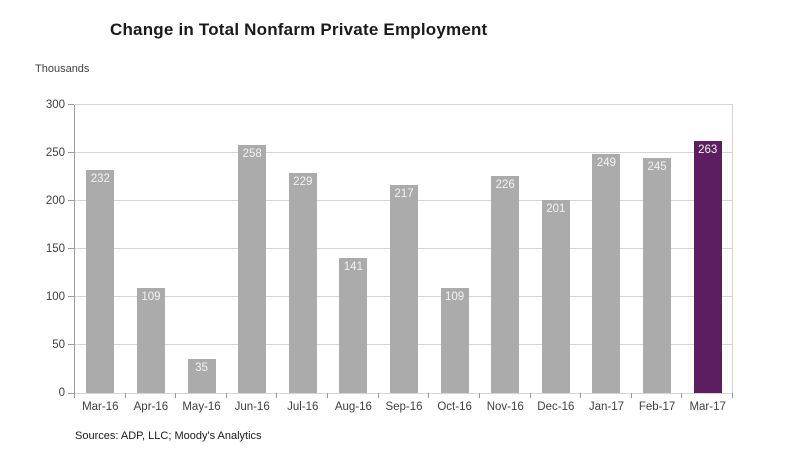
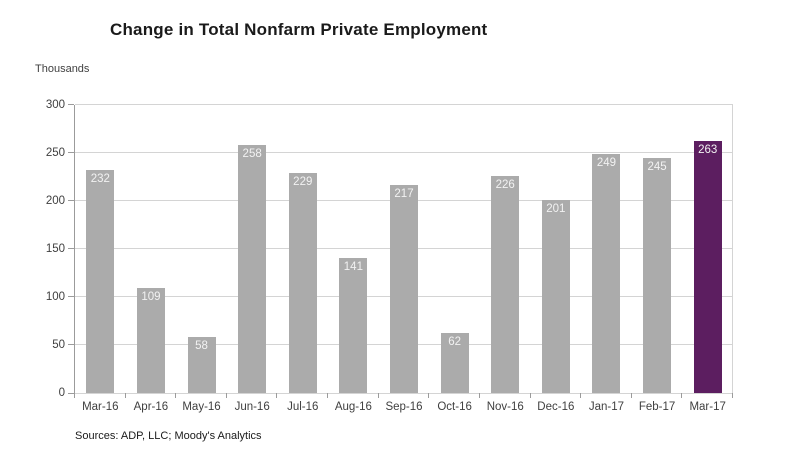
May-16: 35 -> 58
Oct-16: 109 -> 62
